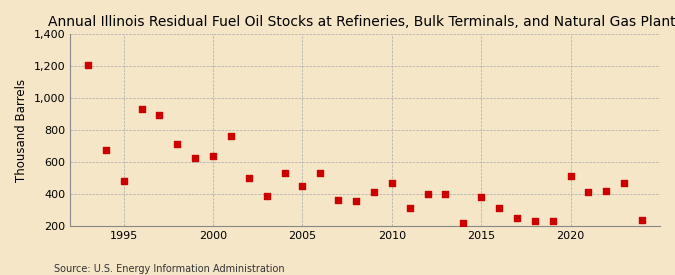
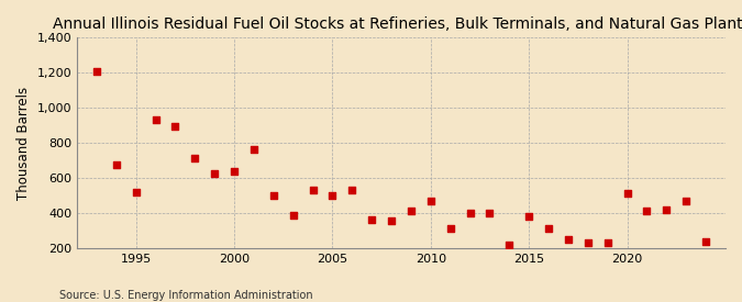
1995: 480 -> 520
2005: 450 -> 500
